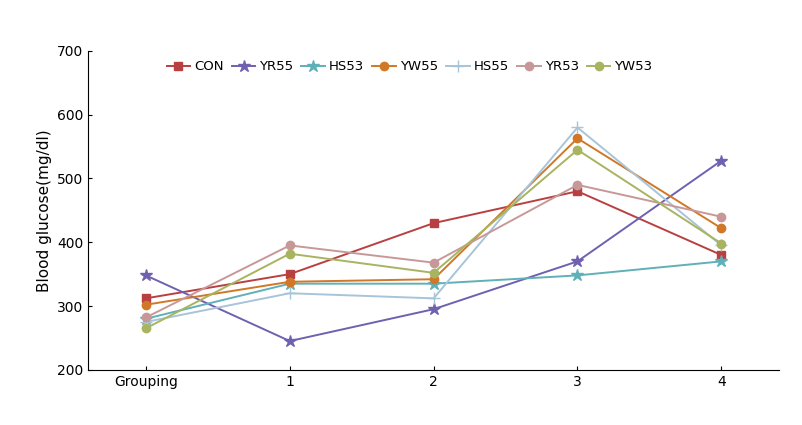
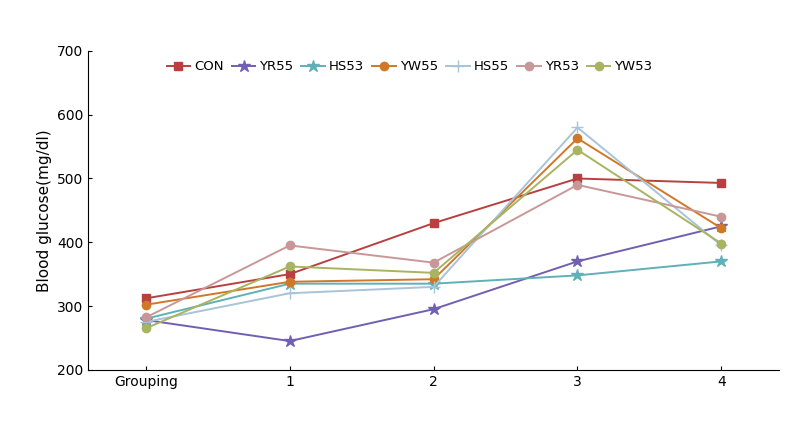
YR55/Grouping: 348 -> 278
YW53/1: 382 -> 362
HS55/2: 312 -> 330
CON/3: 480 -> 500
CON/4: 380 -> 493
YR55/4: 528 -> 425
